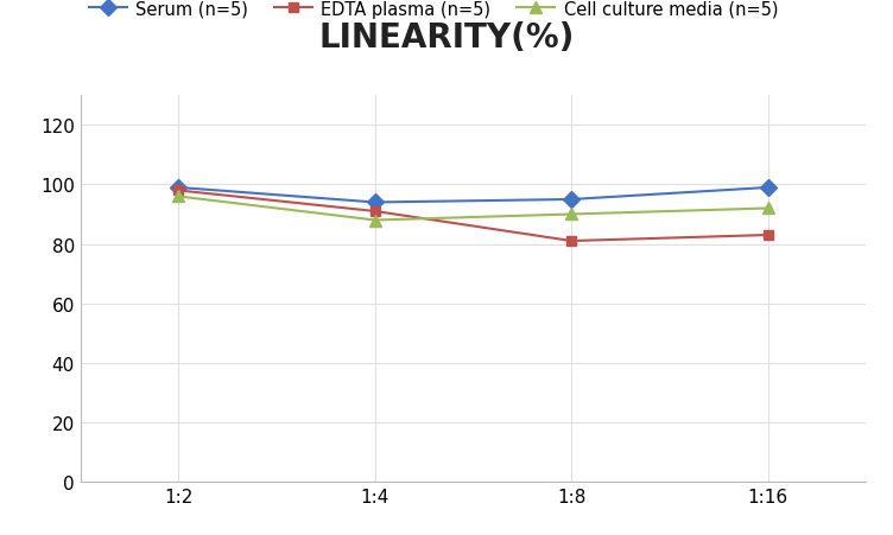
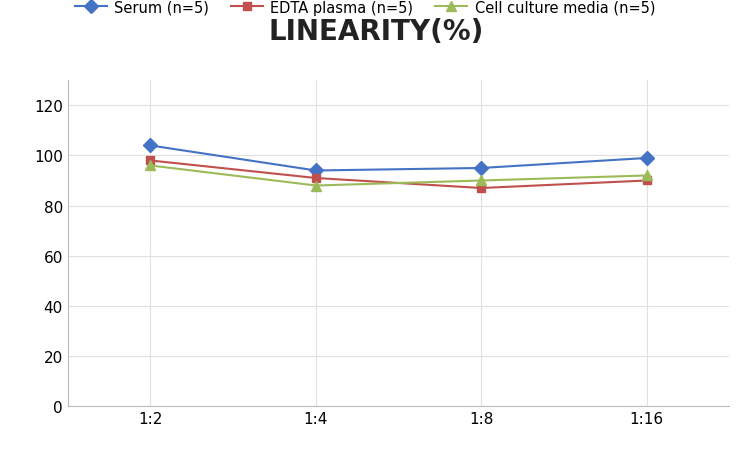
Serum (n=5)/1:2: 99 -> 104
EDTA plasma (n=5)/1:8: 81 -> 87
EDTA plasma (n=5)/1:16: 83 -> 90
